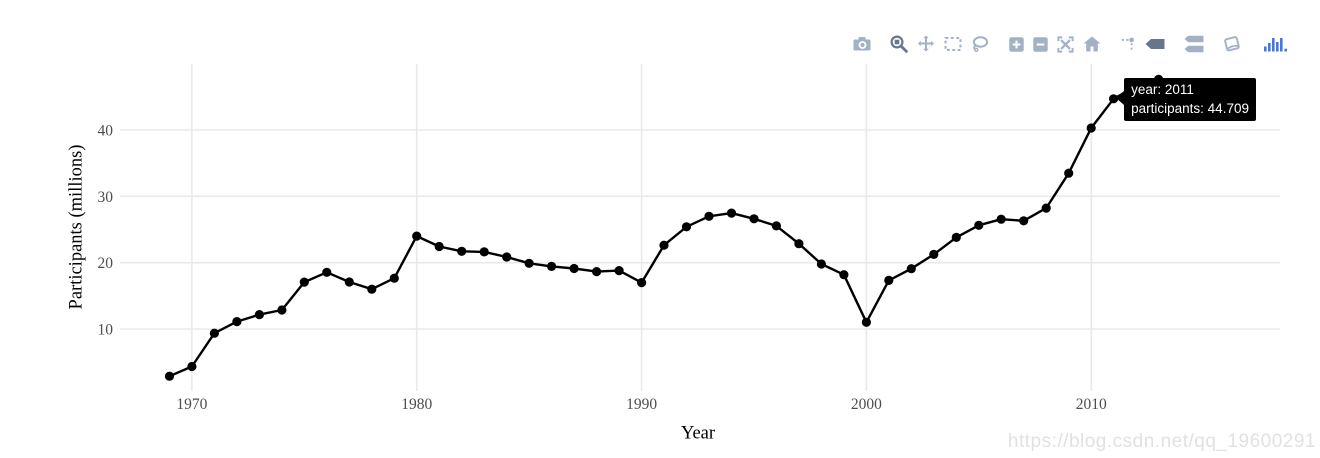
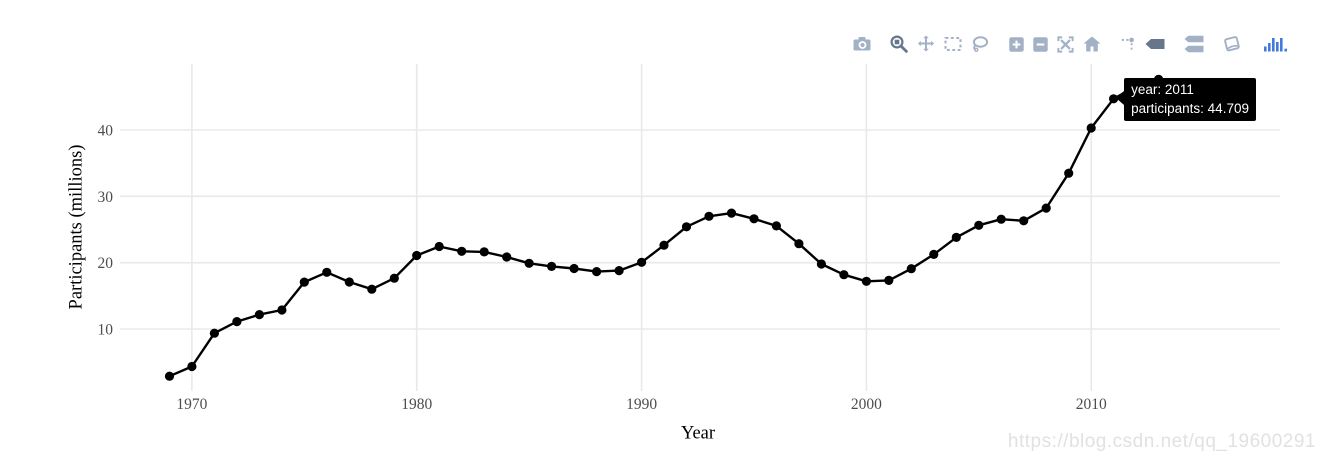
1980: 24 -> 21
1990: 17 -> 20
2000: 11 -> 17
